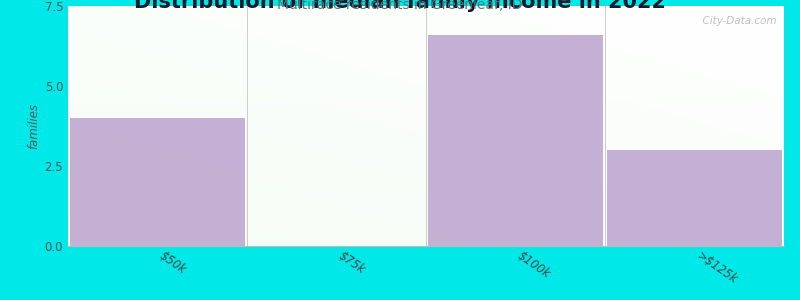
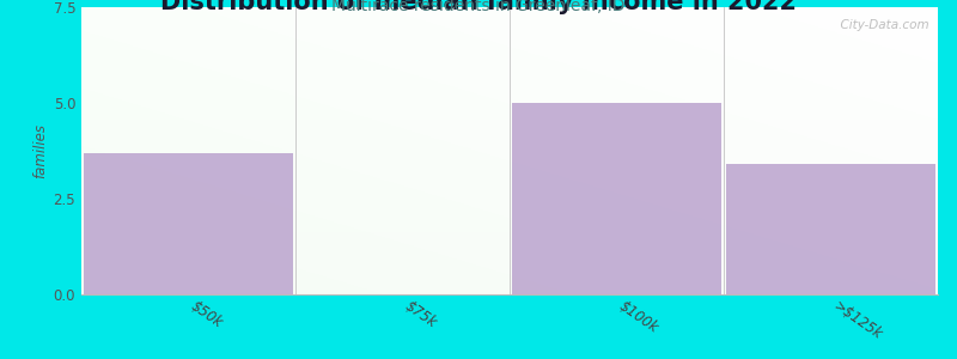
$50k: 4.0 -> 3.7
$100k: 6.6 -> 5.0
>$125k: 3.0 -> 3.4
